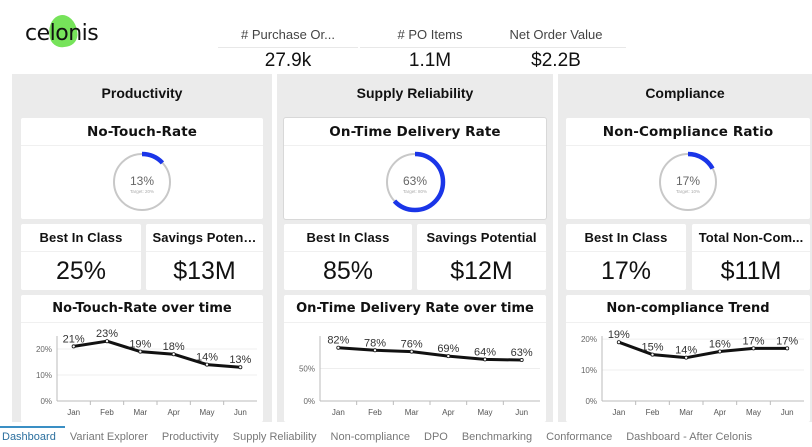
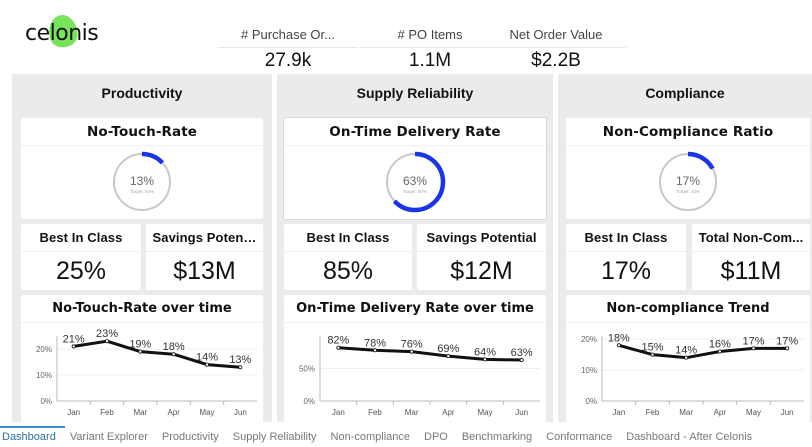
Non-compliance Trend/Jan: 19% -> 18%
